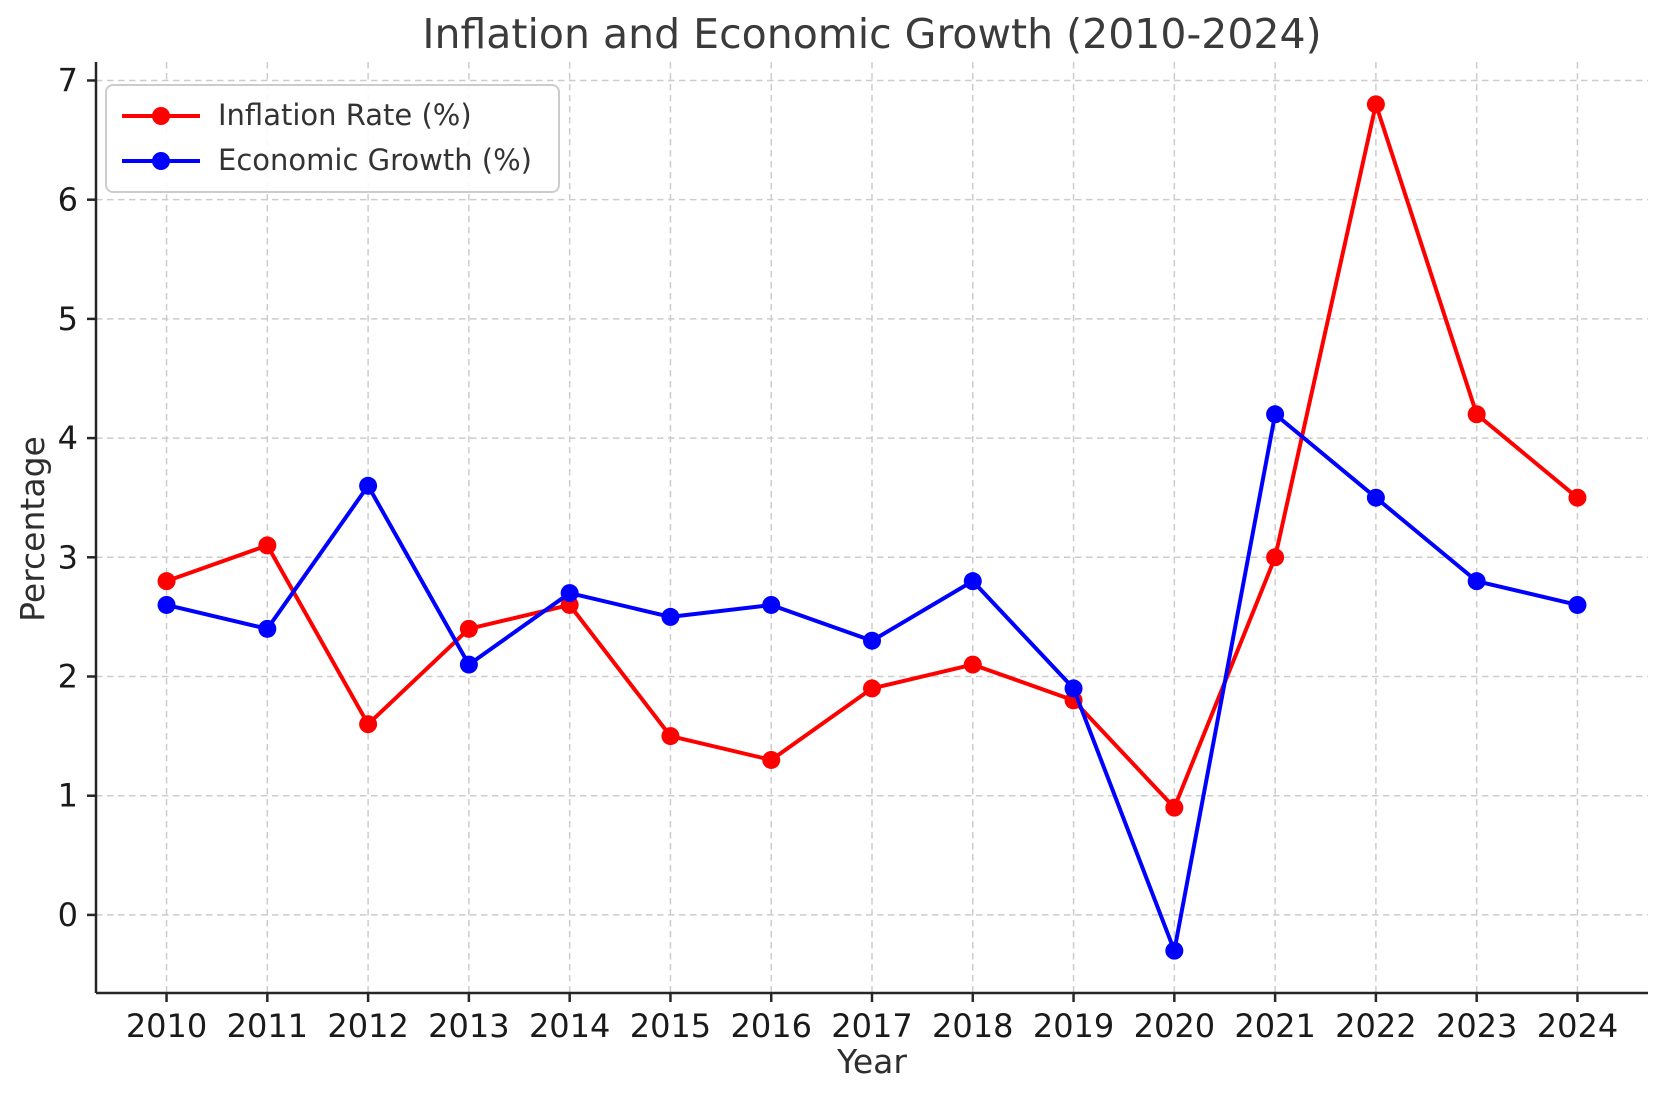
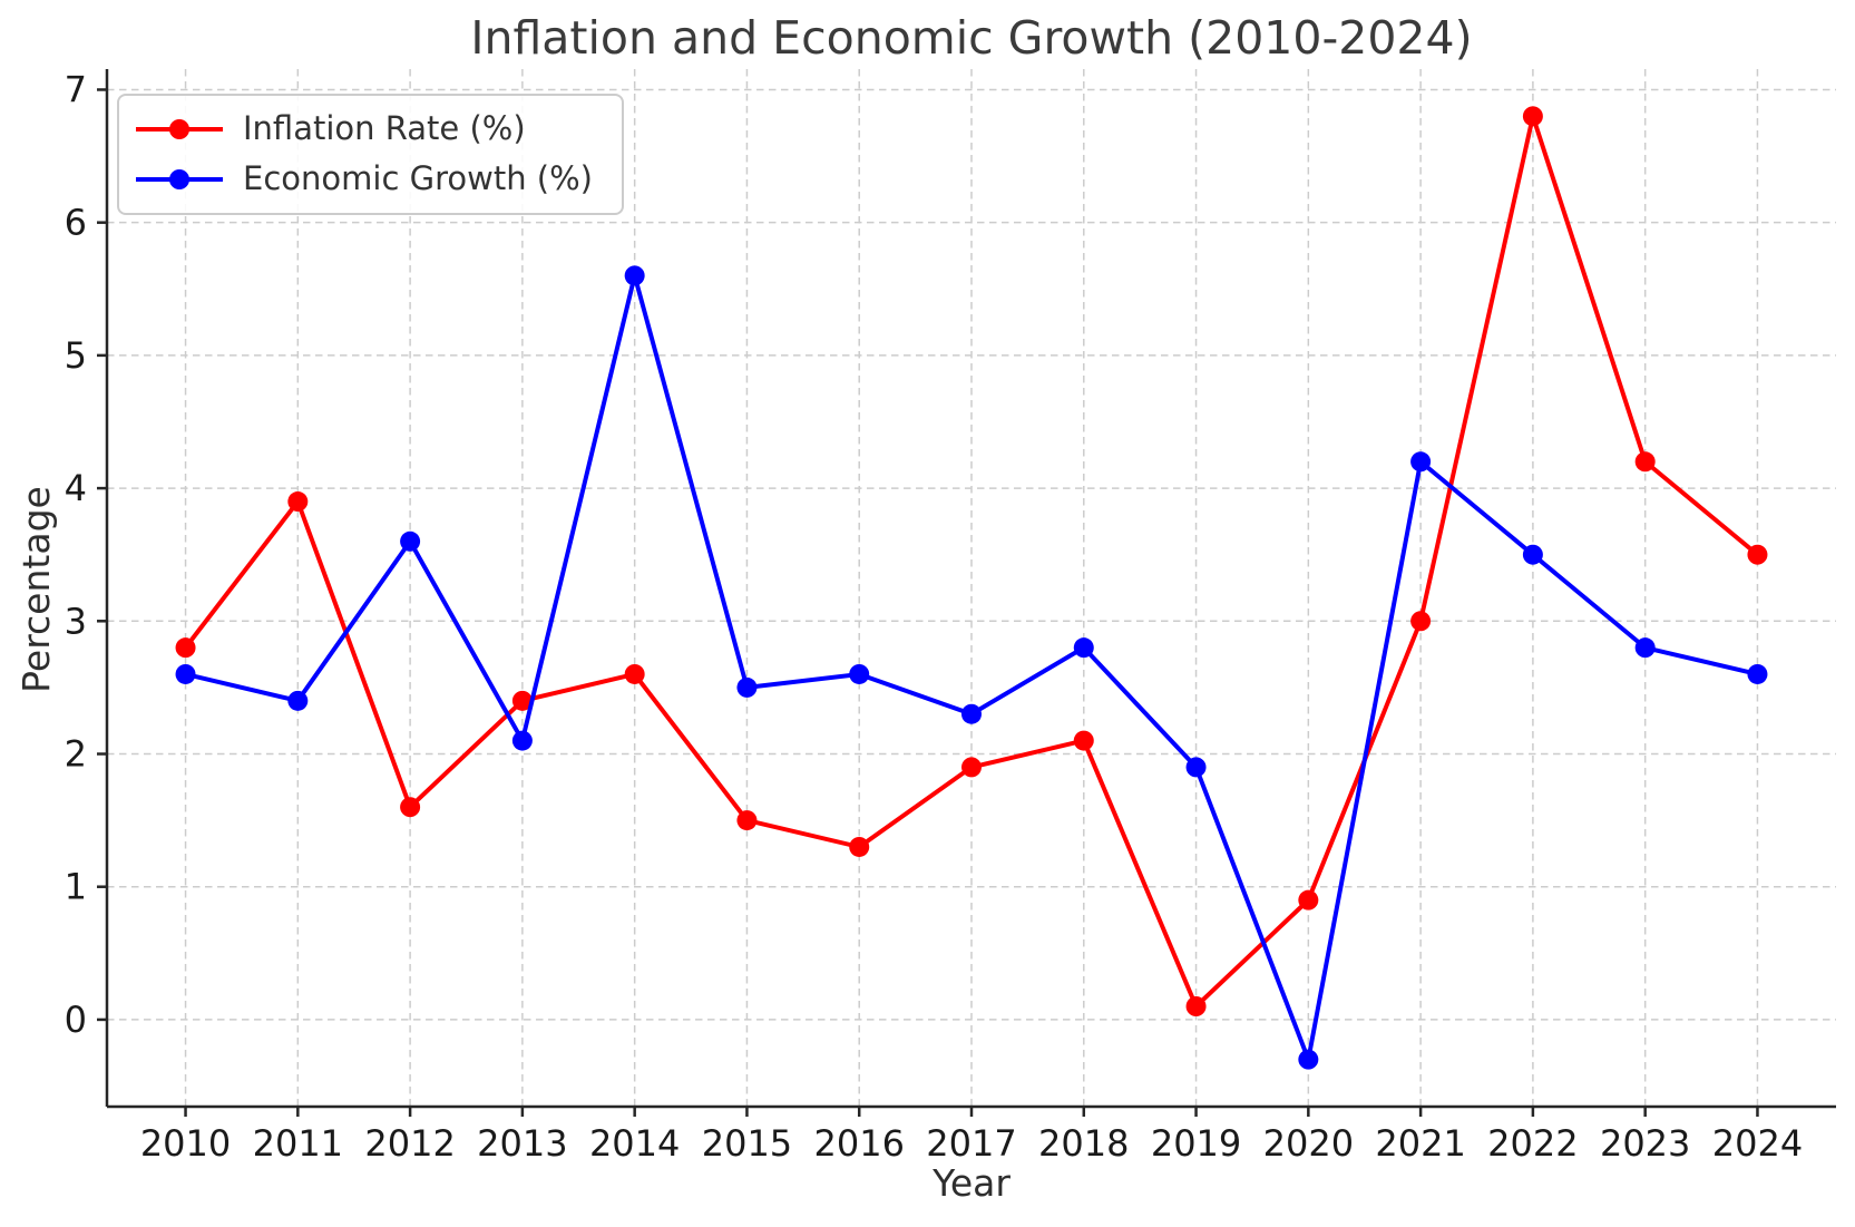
Inflation Rate (%)/2011: 3.1 -> 3.9
Economic Growth (%)/2014: 2.7 -> 5.6
Inflation Rate (%)/2019: 1.8 -> 0.1
